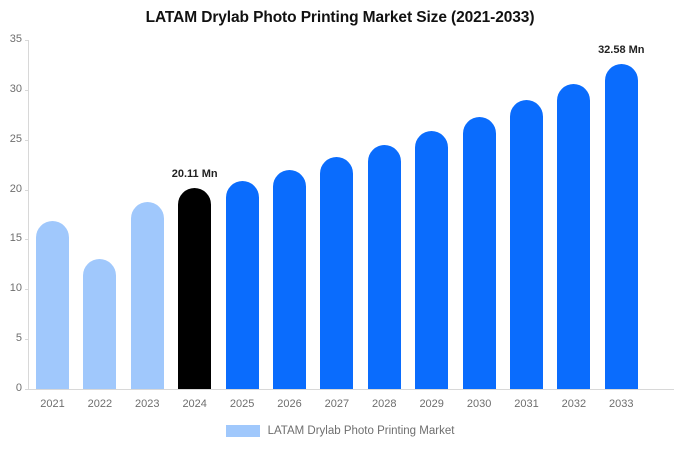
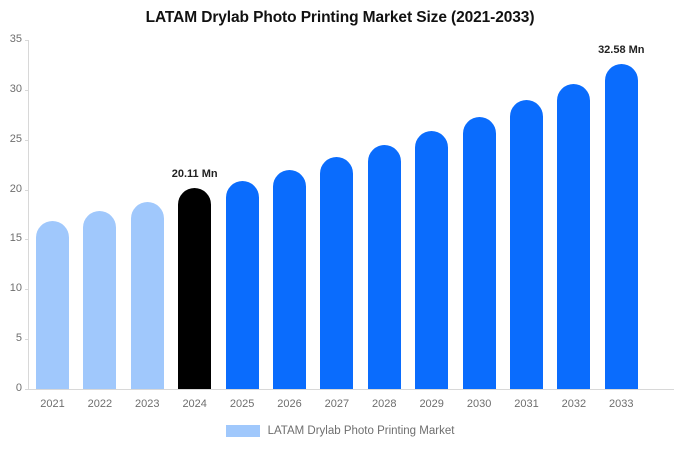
2022: 13 -> 18
